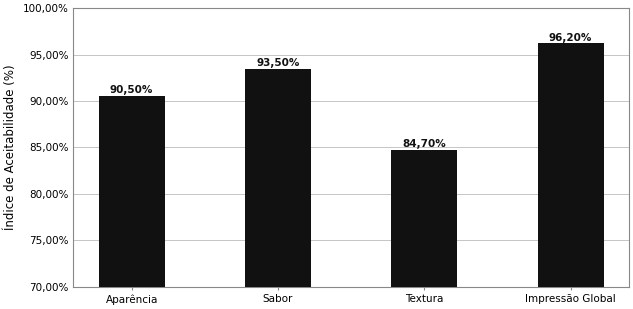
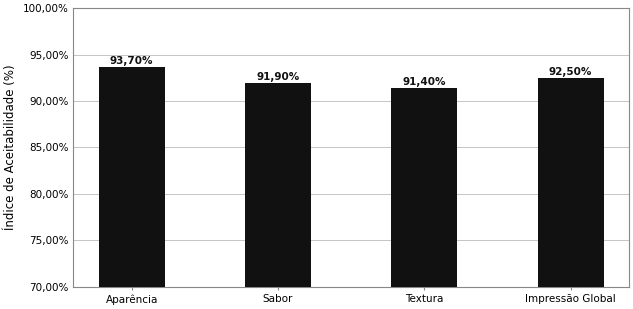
Aparência: 90,50% -> 93,70%
Sabor: 93,50% -> 91,90%
Textura: 84,70% -> 91,40%
Impressão Global: 96,20% -> 92,50%
